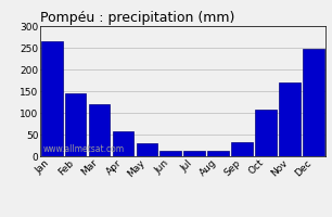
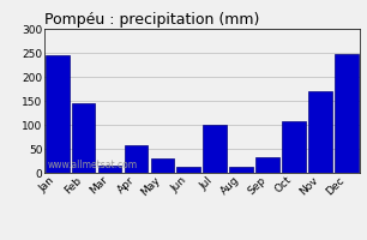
Jan: 265 -> 245
Mar: 120 -> 15
Jul: 13 -> 100
